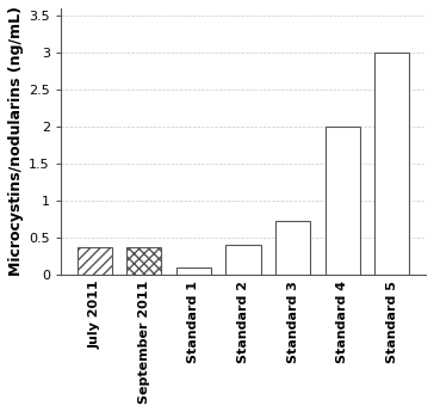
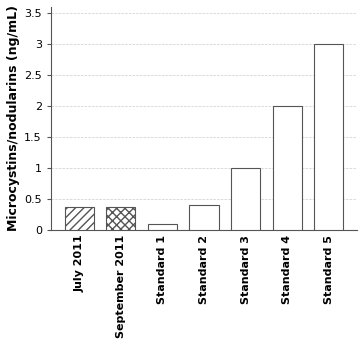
Standard 3: 0.72 -> 1.00
